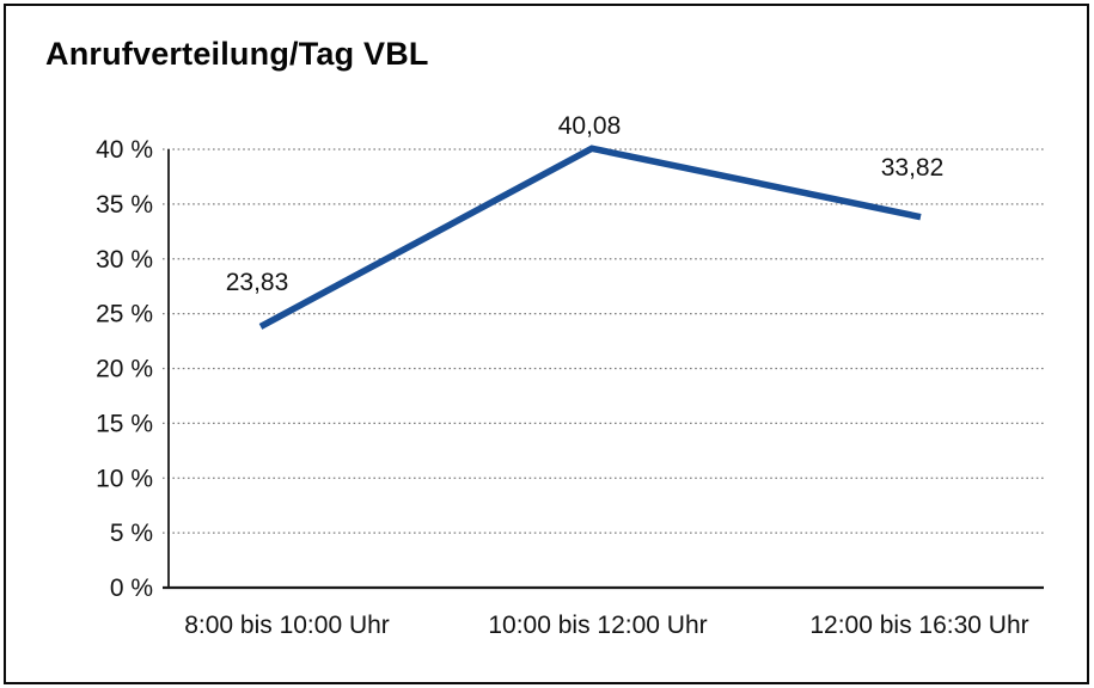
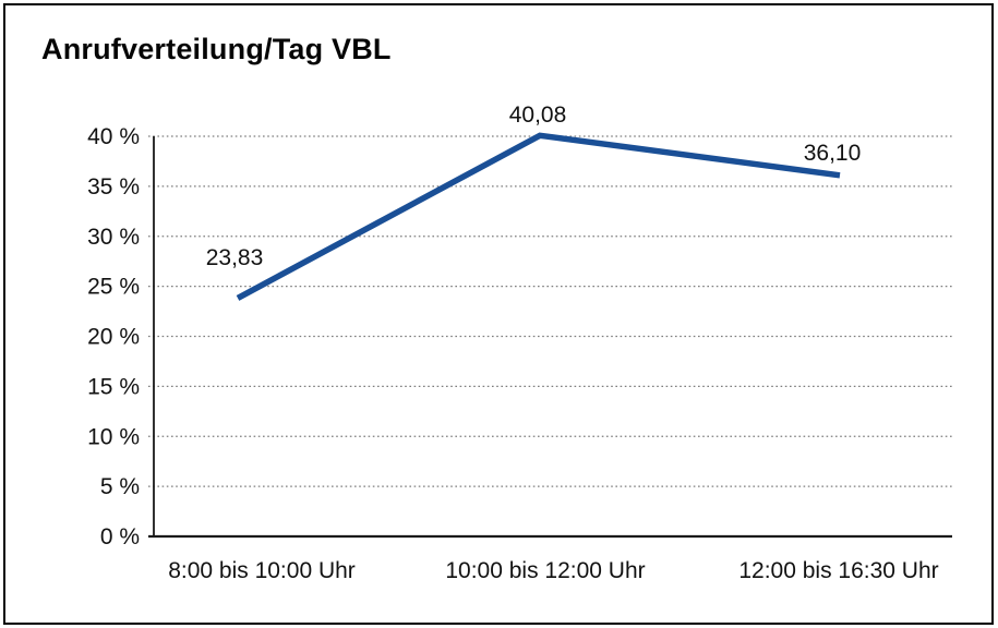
12:00 bis 16:30 Uhr: 33,82 -> 36,10
